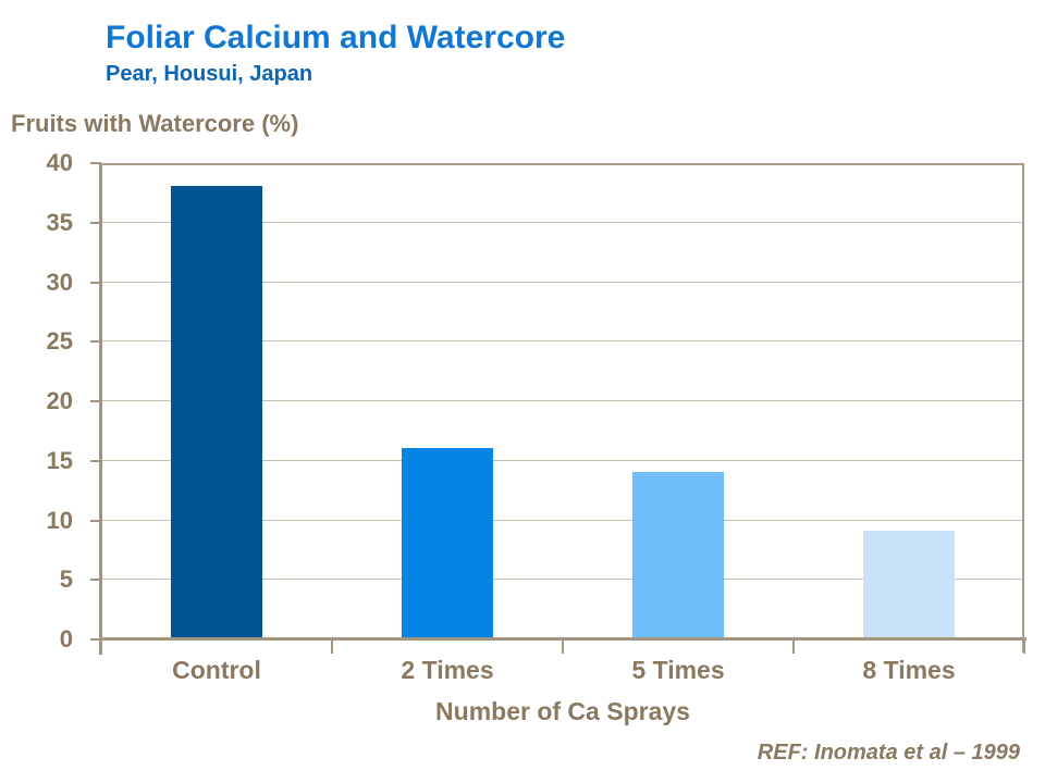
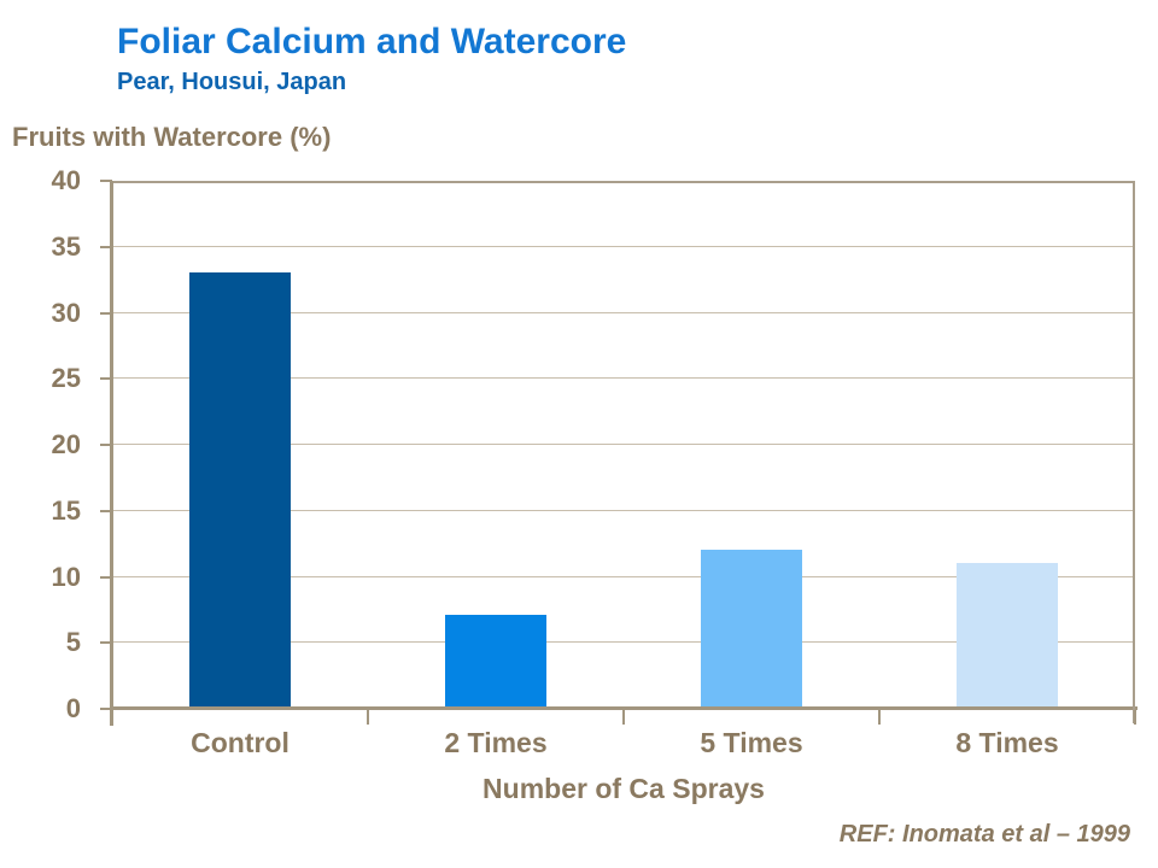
Control: 38 -> 33
2 Times: 16 -> 7
5 Times: 14 -> 12
8 Times: 9 -> 11
